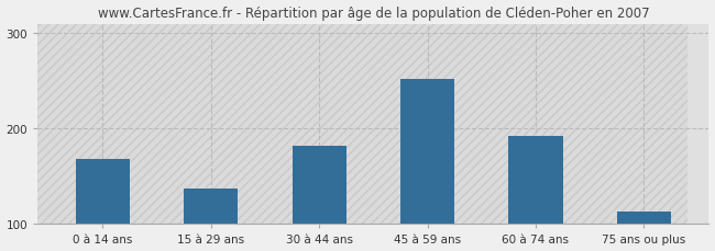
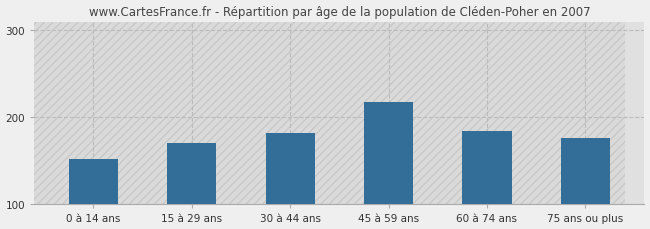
0 à 14 ans: 168 -> 152
15 à 29 ans: 137 -> 170
45 à 59 ans: 252 -> 218
60 à 74 ans: 192 -> 184
75 ans ou plus: 113 -> 176
